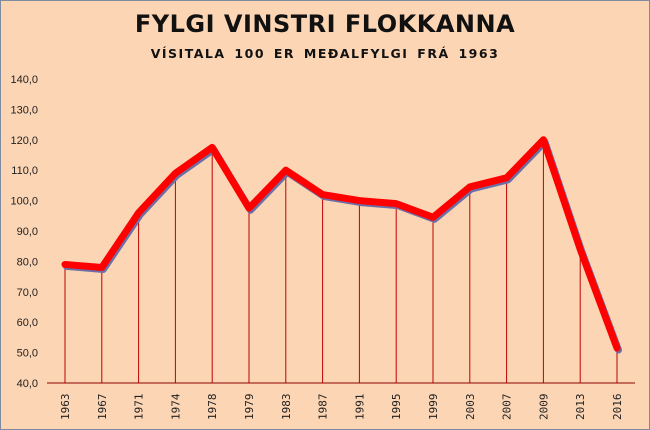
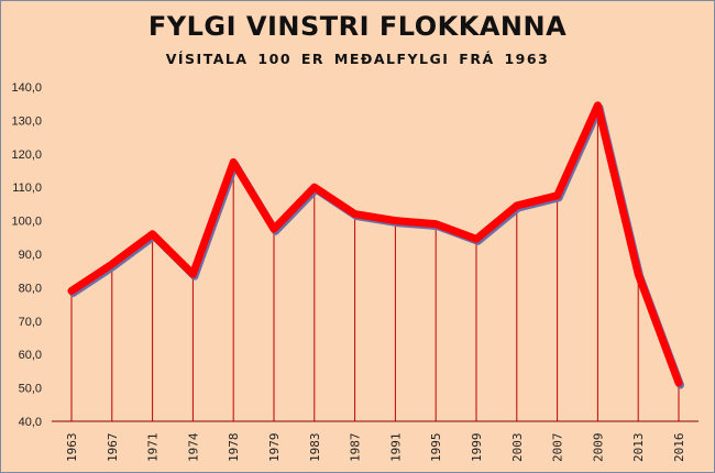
1967: 78 -> 87
1974: 109 -> 84
2009: 120 -> 134
